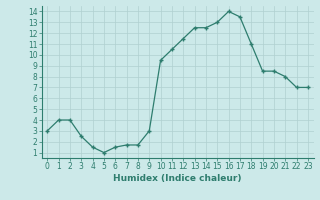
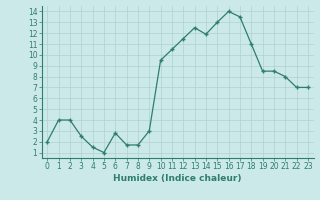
0: 3.0 -> 2.0
6: 1.5 -> 2.8
14: 12.5 -> 11.9
